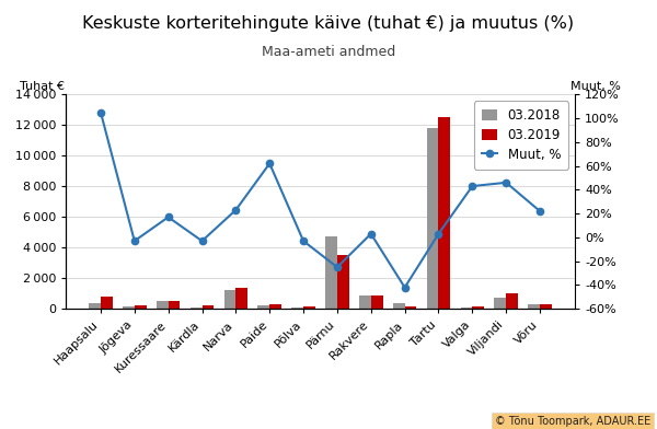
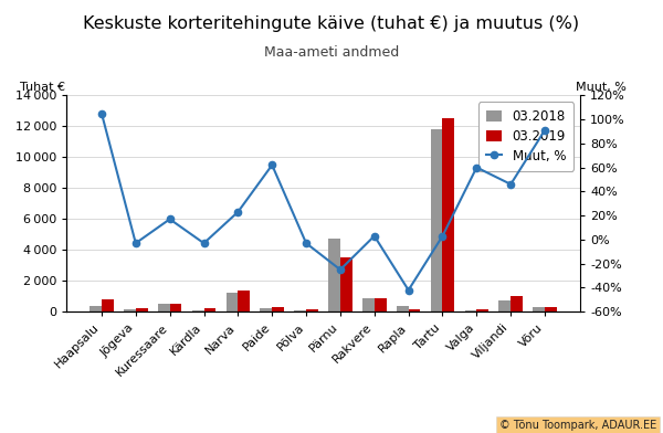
Muut, %/Valga: 43% -> 60%
Muut, %/Võru: 22% -> 91%
